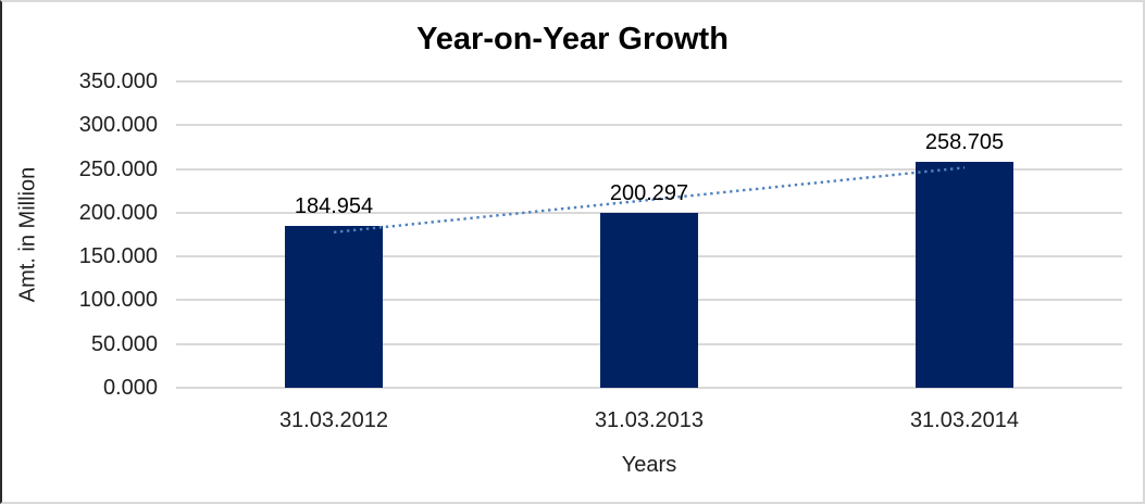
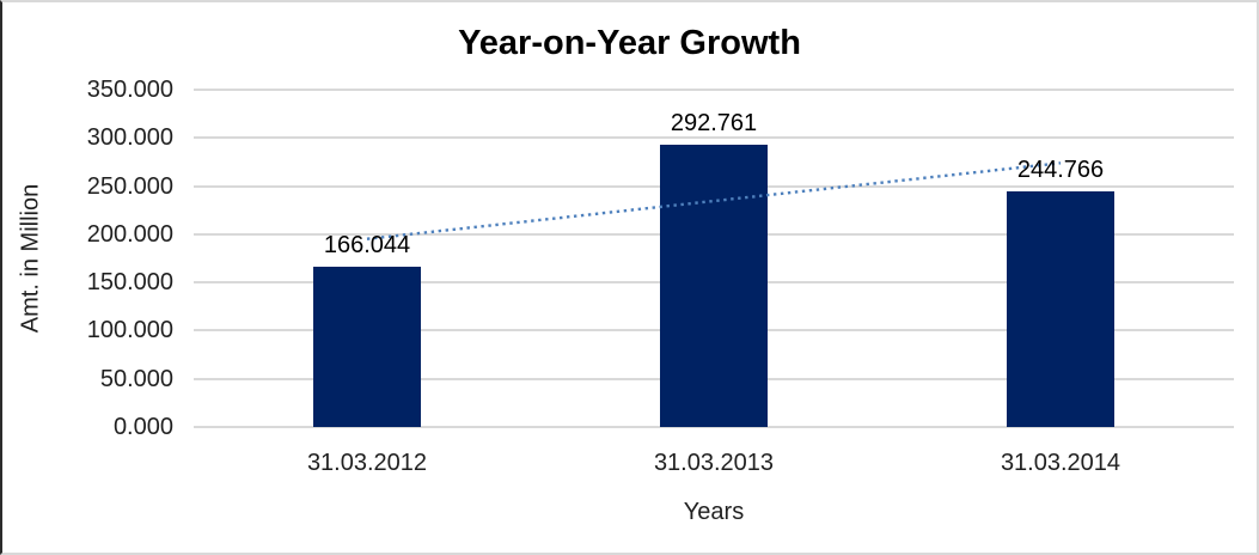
31.03.2012: 184.954 -> 166.044
31.03.2013: 200.297 -> 292.761
31.03.2014: 258.705 -> 244.766
